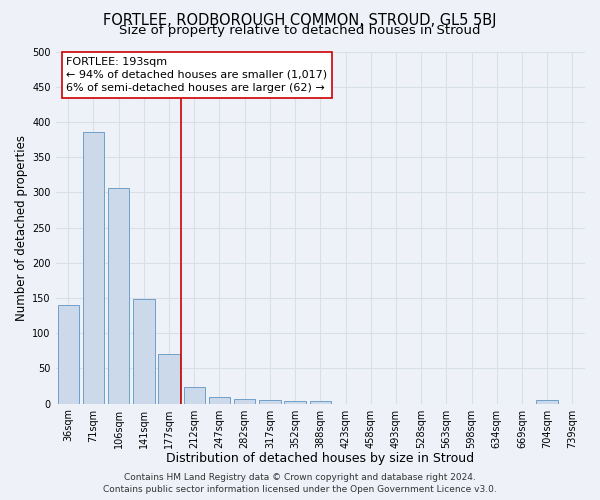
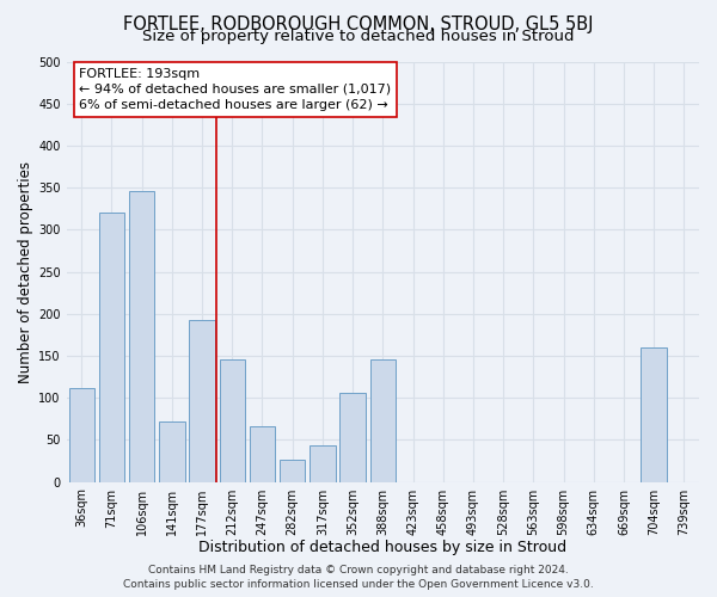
36sqm: 140 -> 112
71sqm: 385 -> 320
106sqm: 306 -> 346
141sqm: 148 -> 72
177sqm: 70 -> 192
212sqm: 23 -> 146
247sqm: 9 -> 66
282sqm: 7 -> 26
317sqm: 5 -> 44
352sqm: 4 -> 106
388sqm: 4 -> 146
704sqm: 5 -> 160
